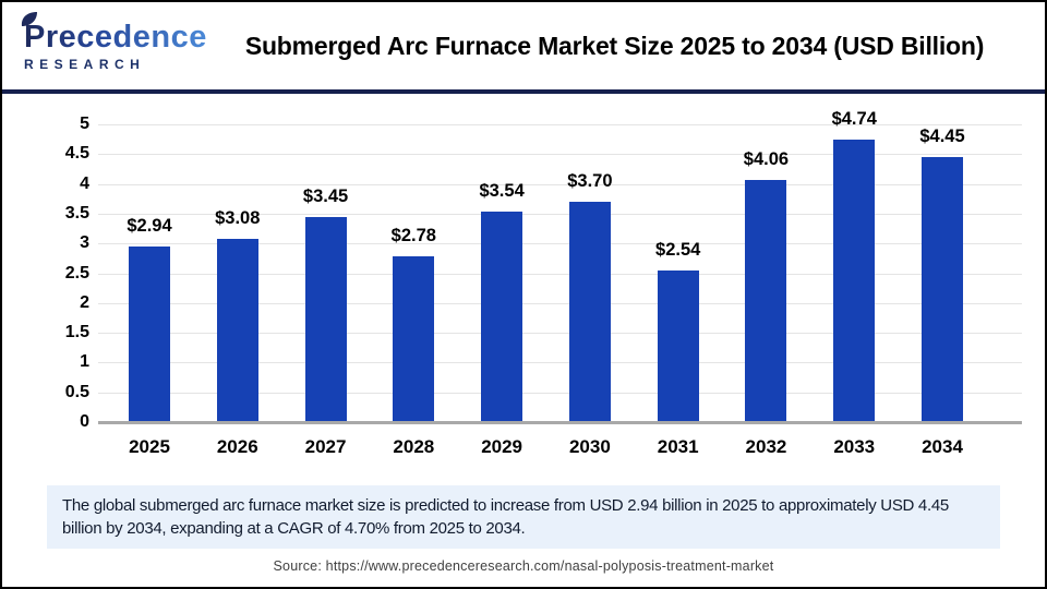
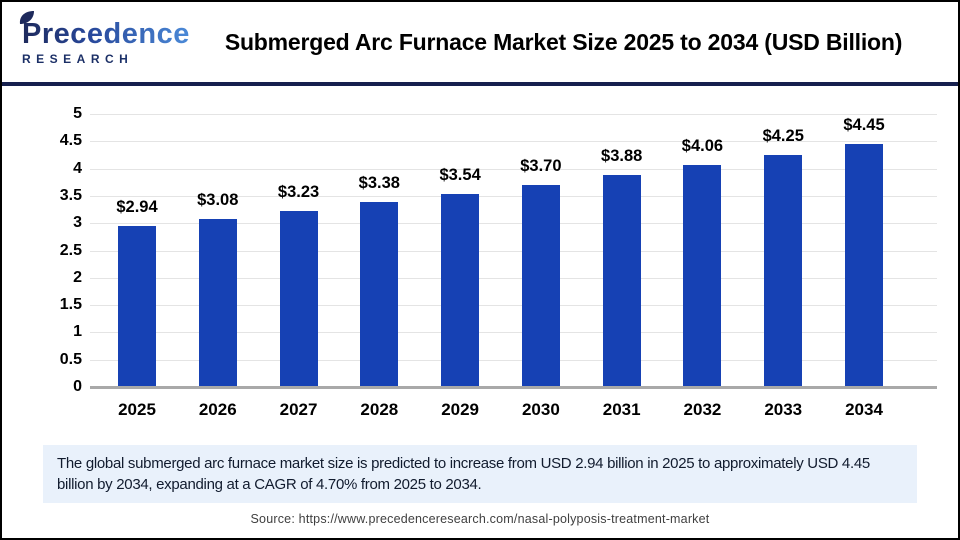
2027: $3.45 -> $3.23
2028: $2.78 -> $3.38
2031: $2.54 -> $3.88
2033: $4.74 -> $4.25
